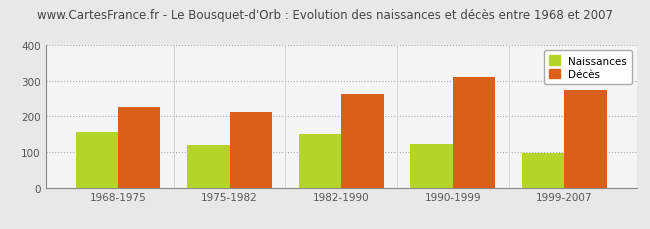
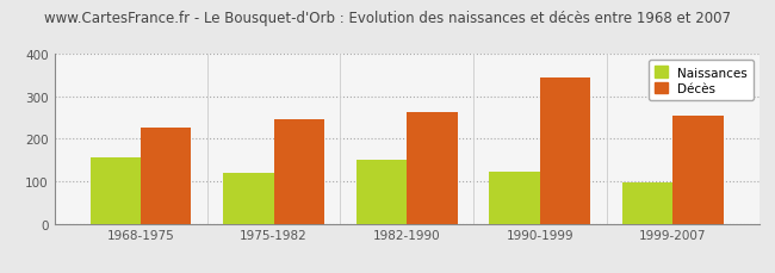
Décès/1975-1982: 213 -> 245
Décès/1990-1999: 311 -> 345
Décès/1999-2007: 273 -> 255
